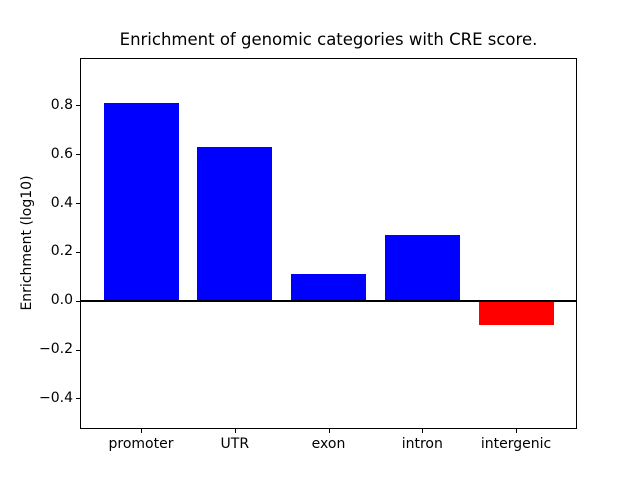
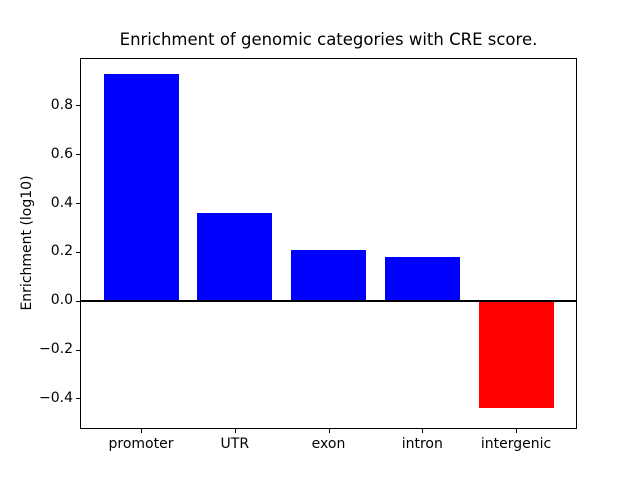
promoter: 0.81 -> 0.93
UTR: 0.63 -> 0.36
exon: 0.11 -> 0.21
intron: 0.27 -> 0.18
intergenic: -0.10 -> -0.44
